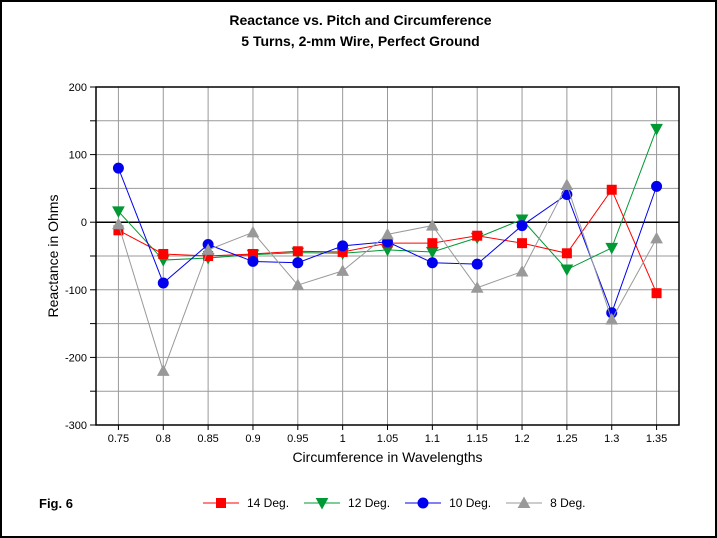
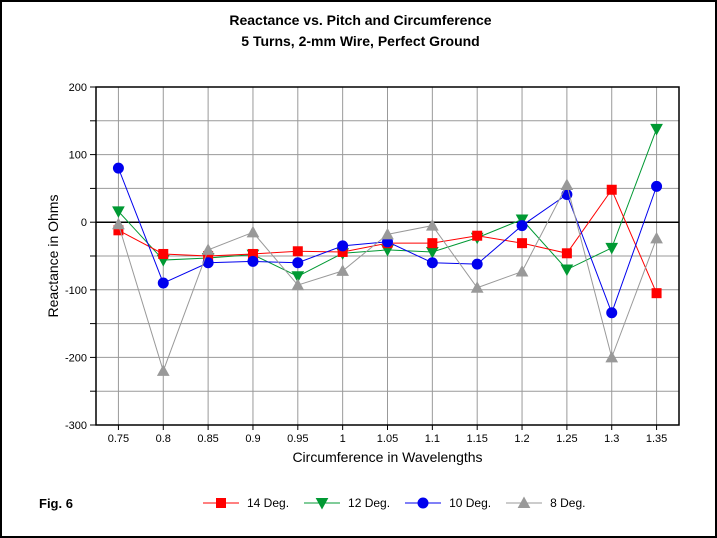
10 Deg./0.85: -30 -> -60
12 Deg./0.95: -40 -> -80
8 Deg./1.3: -140 -> -200
